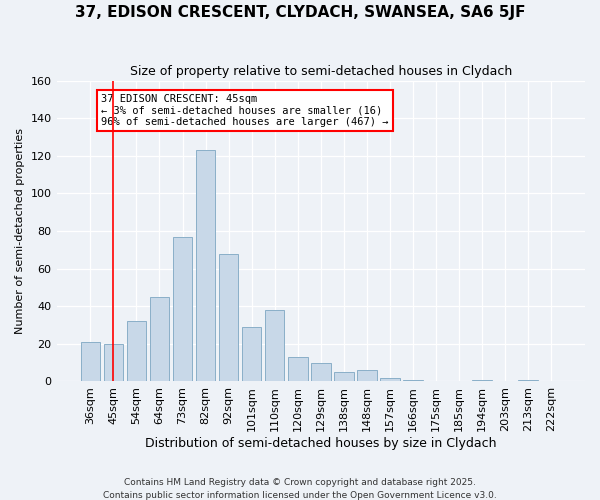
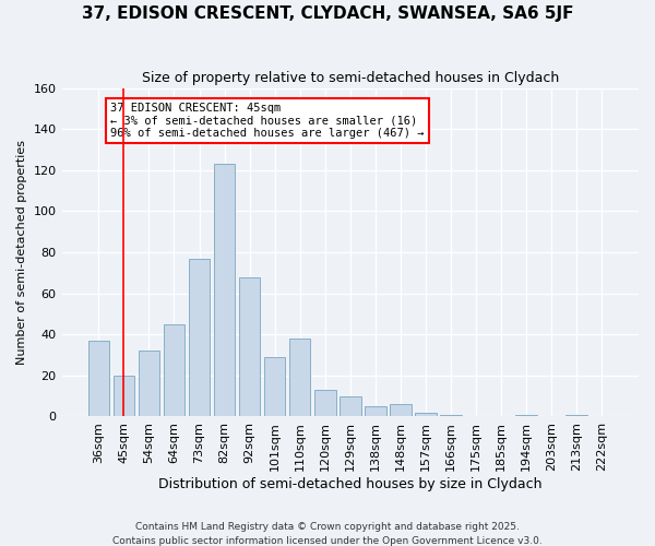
36sqm: 21 -> 37
